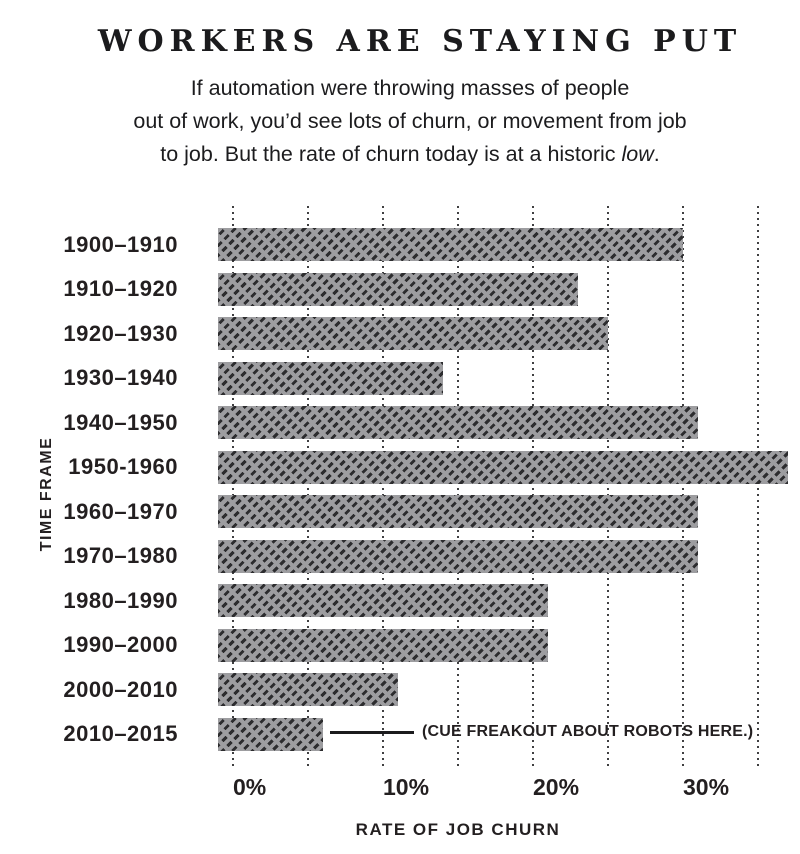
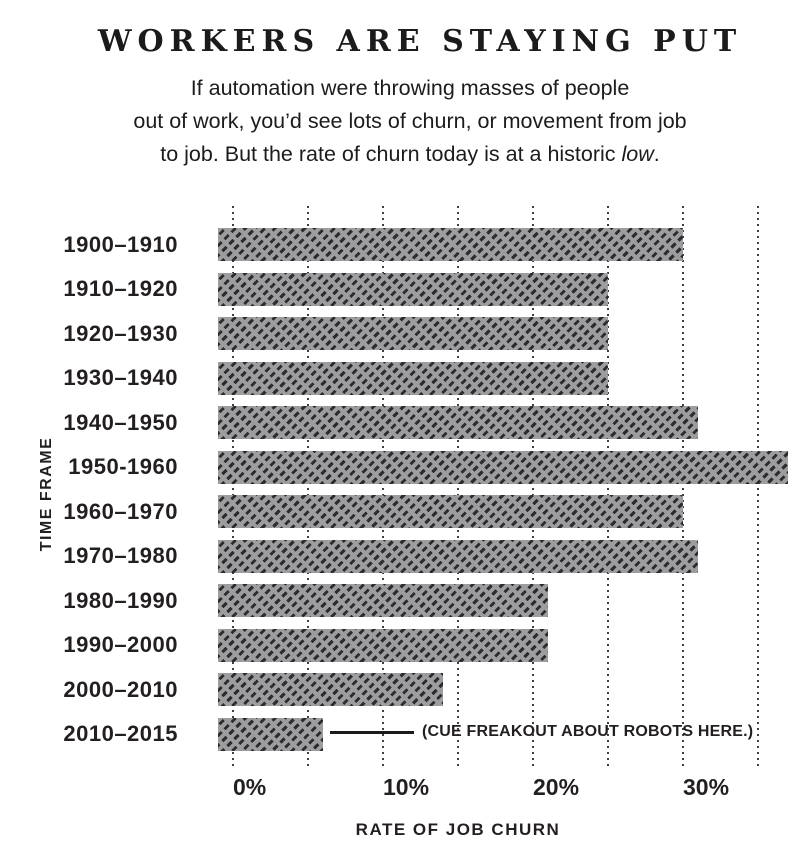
1910–1920: 23% -> 25%
1930–1940: 14% -> 25%
1960–1970: 31% -> 30%
2000–2010: 11% -> 14%
